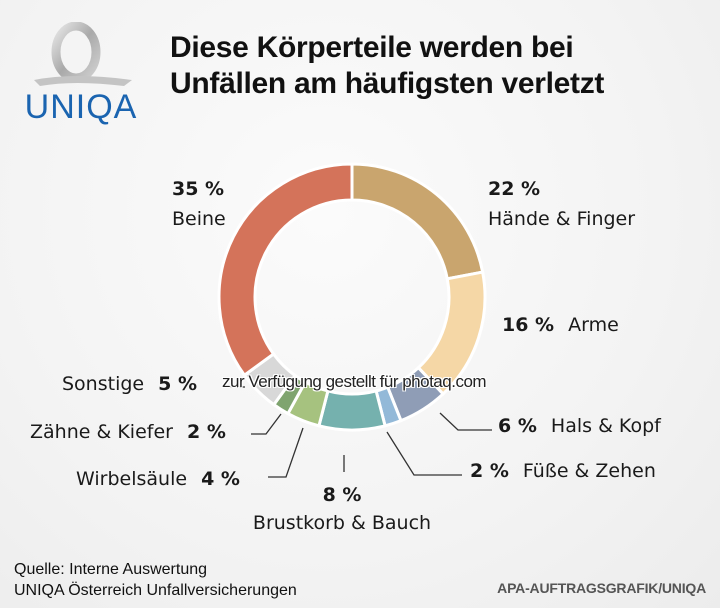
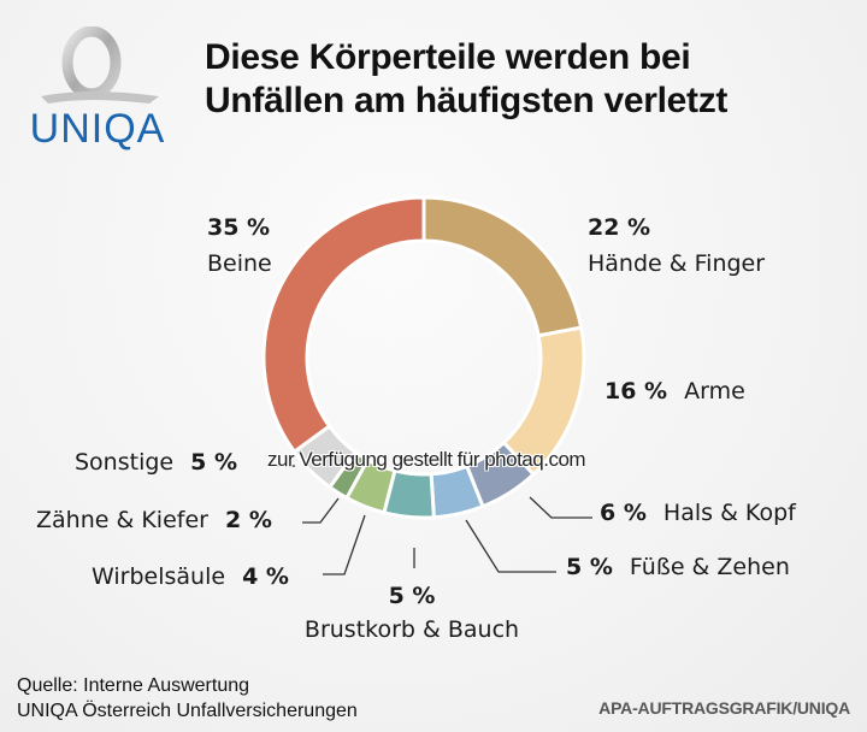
Füße & Zehen: 2 -> 5
Brustkorb & Bauch: 8 -> 5
